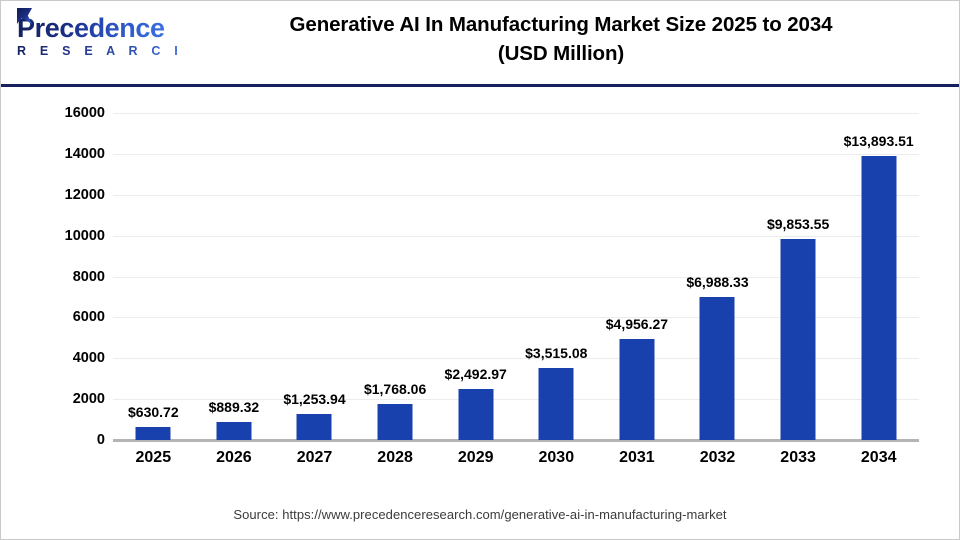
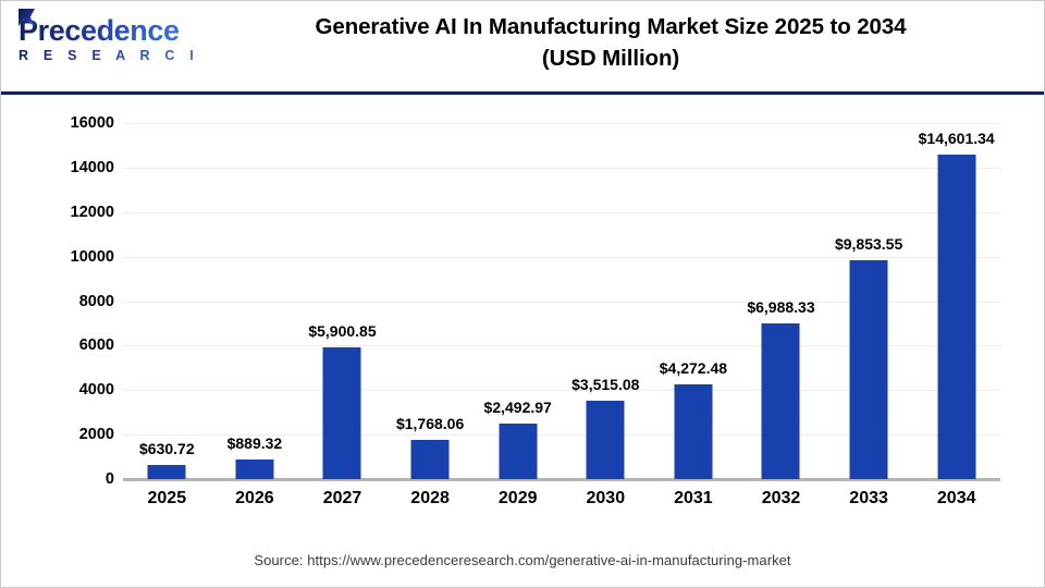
2027: $1,253.94 -> $5,900.85
2031: $4,956.27 -> $4,272.48
2034: $13,893.51 -> $14,601.34
